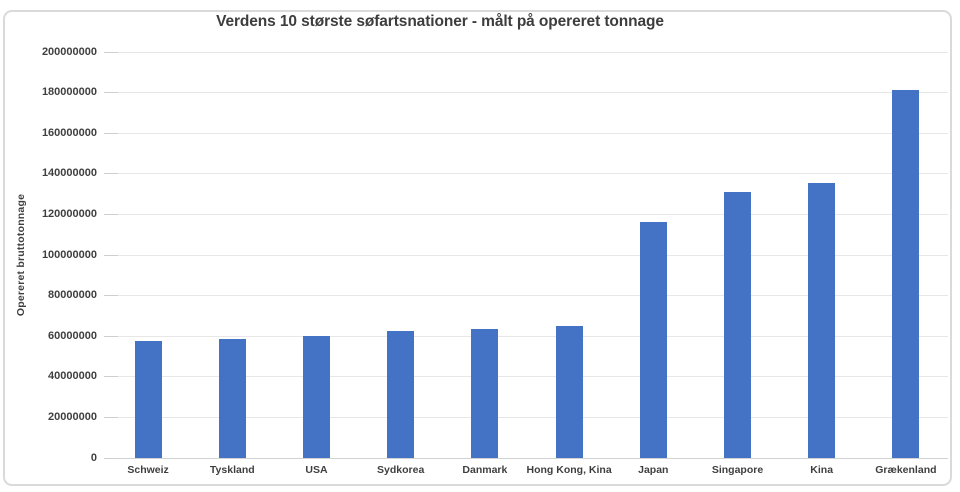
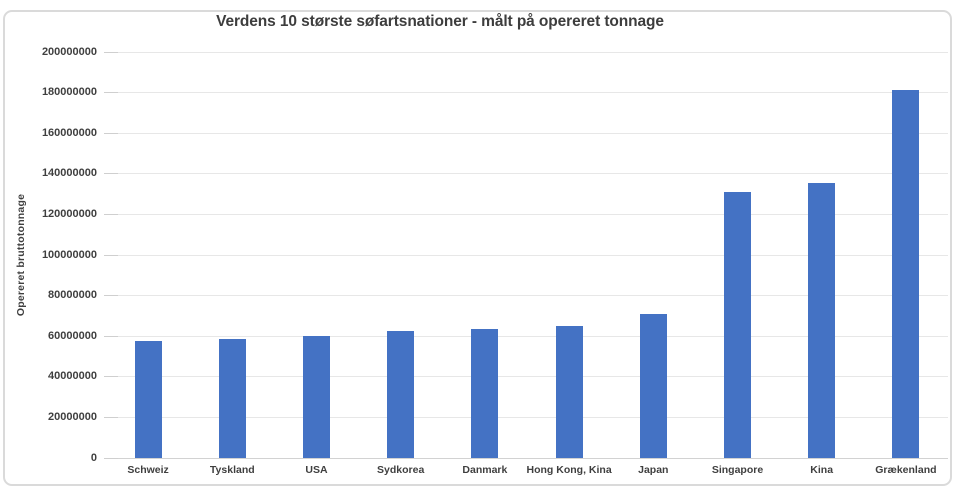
Japan: 116000000 -> 71000000
